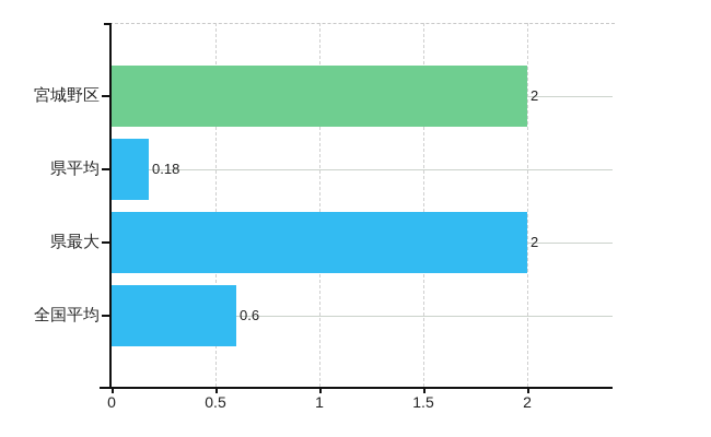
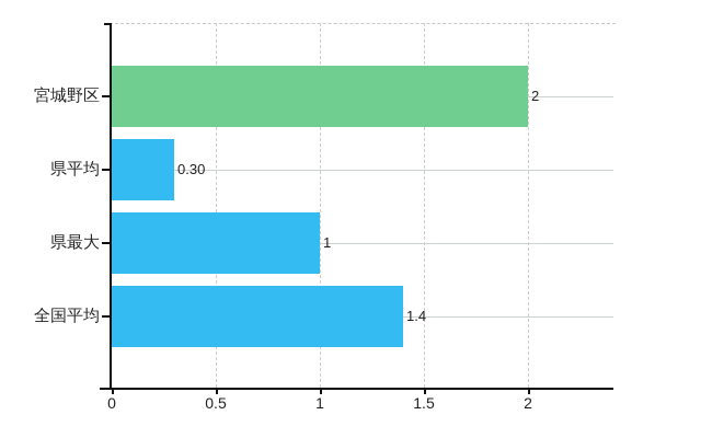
県平均: 0.18 -> 0.30
県最大: 2 -> 1
全国平均: 0.6 -> 1.4
